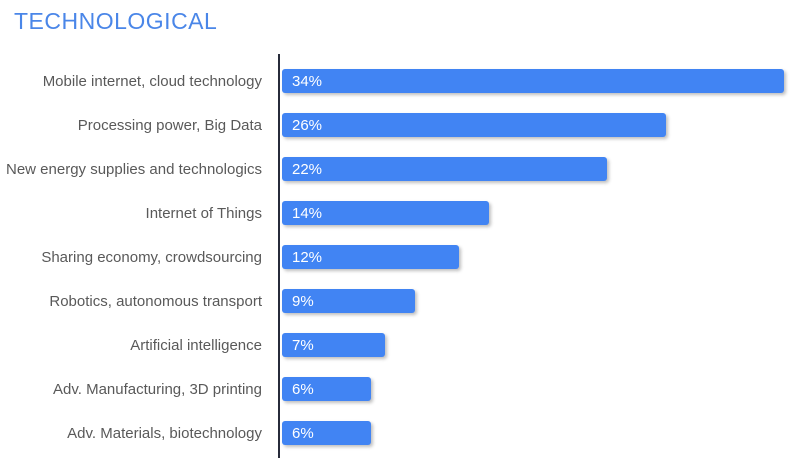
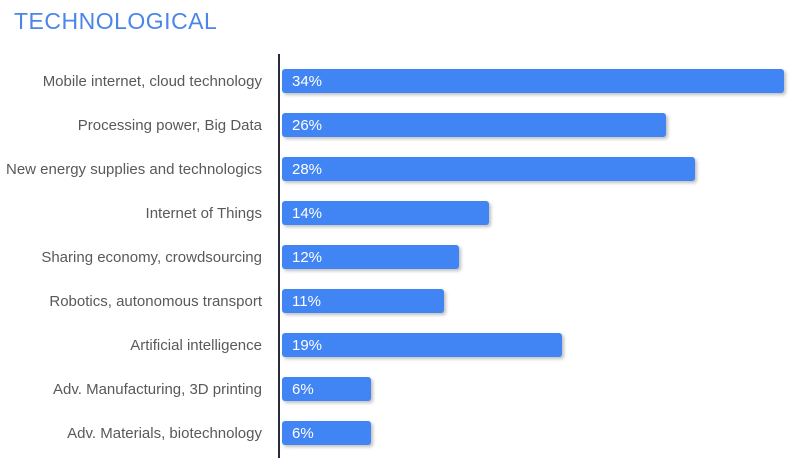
New energy supplies and technologics: 22% -> 28%
Robotics, autonomous transport: 9% -> 11%
Artificial intelligence: 7% -> 19%
